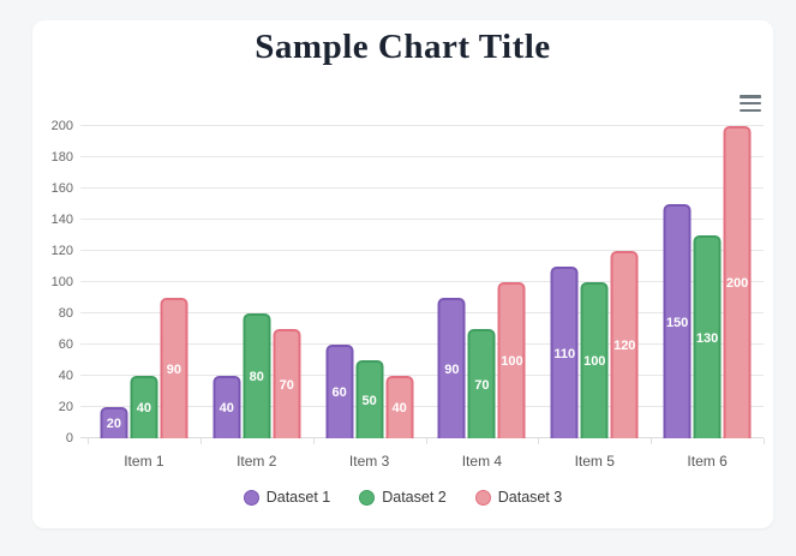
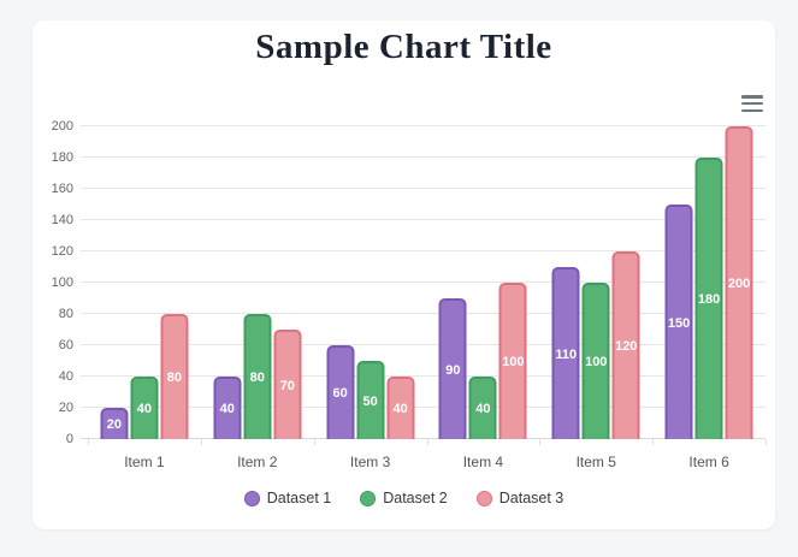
Dataset 3/Item 1: 90 -> 80
Dataset 2/Item 4: 70 -> 40
Dataset 2/Item 6: 130 -> 180
